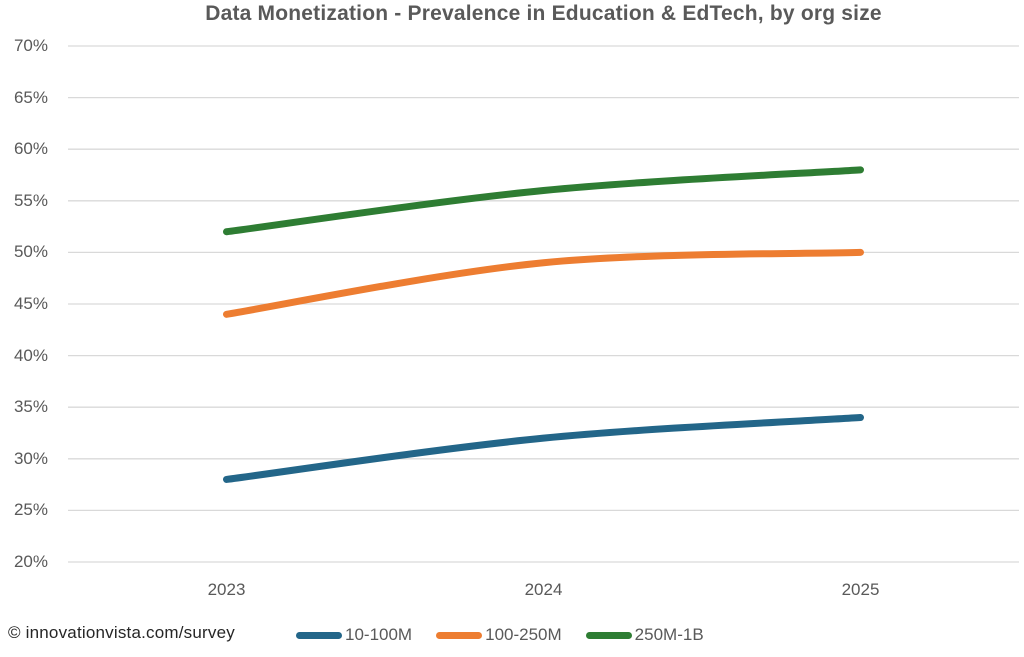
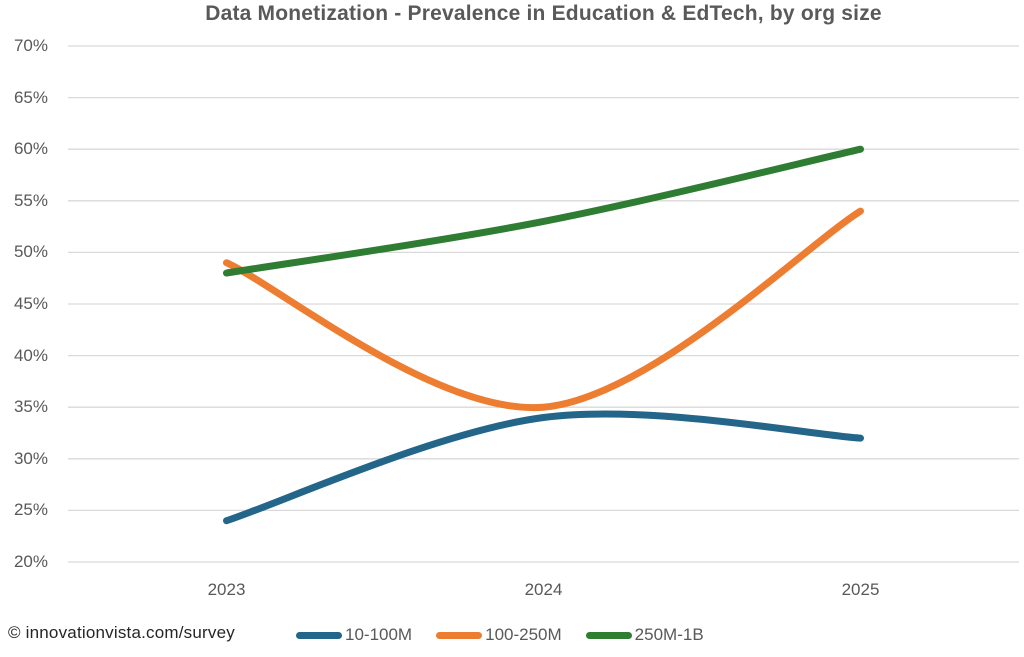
10-100M/2023: 28% -> 24%
100-250M/2023: 44% -> 49%
250M-1B/2023: 52% -> 48%
10-100M/2024: 32% -> 34%
100-250M/2024: 49% -> 35%
250M-1B/2024: 56% -> 53%
10-100M/2025: 34% -> 32%
100-250M/2025: 50% -> 54%
250M-1B/2025: 58% -> 60%
